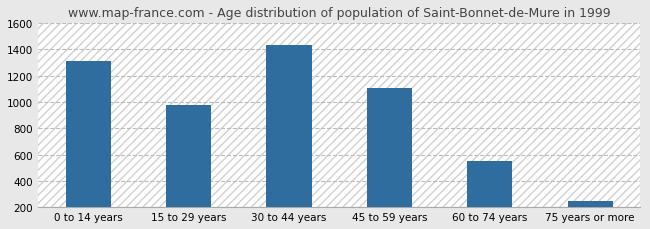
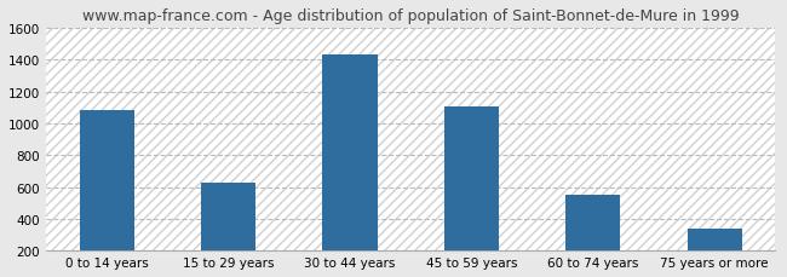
0 to 14 years: 1310 -> 1080
15 to 29 years: 980 -> 630
75 years or more: 250 -> 340
